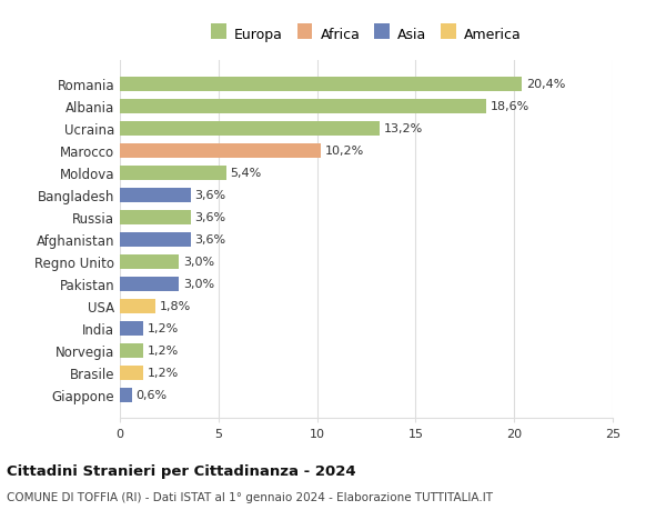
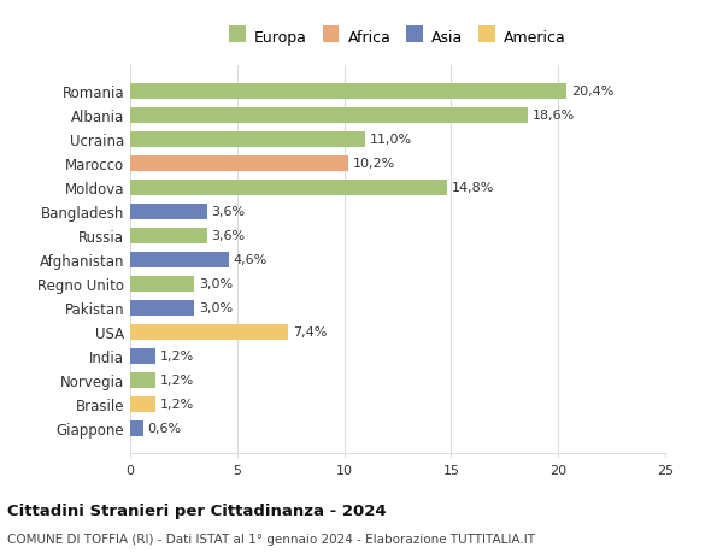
Ucraina: 13,2% -> 11,0%
Moldova: 5,4% -> 14,8%
Afghanistan: 3,6% -> 4,6%
USA: 1,8% -> 7,4%
